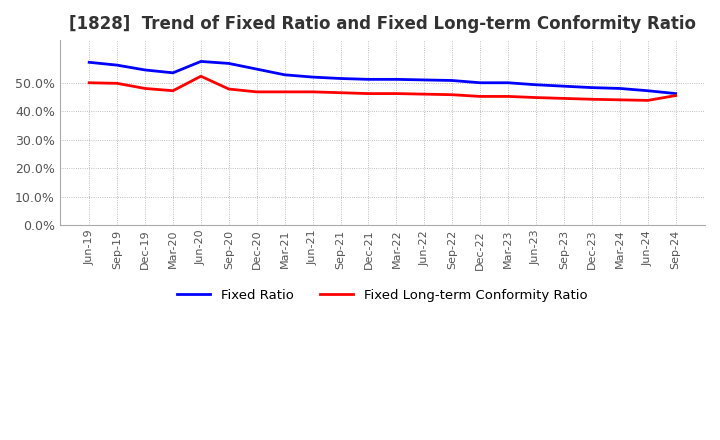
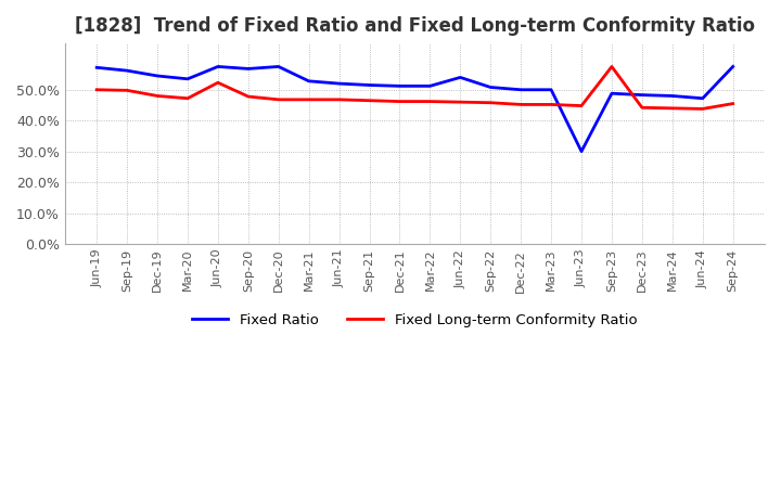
Fixed Ratio/Dec-20: 54.8% -> 57.5%
Fixed Ratio/Jun-22: 51.0% -> 54.0%
Fixed Ratio/Jun-23: 49.3% -> 30.0%
Fixed Long-term Conformity Ratio/Sep-23: 44.5% -> 57.5%
Fixed Ratio/Sep-24: 46.2% -> 57.5%
